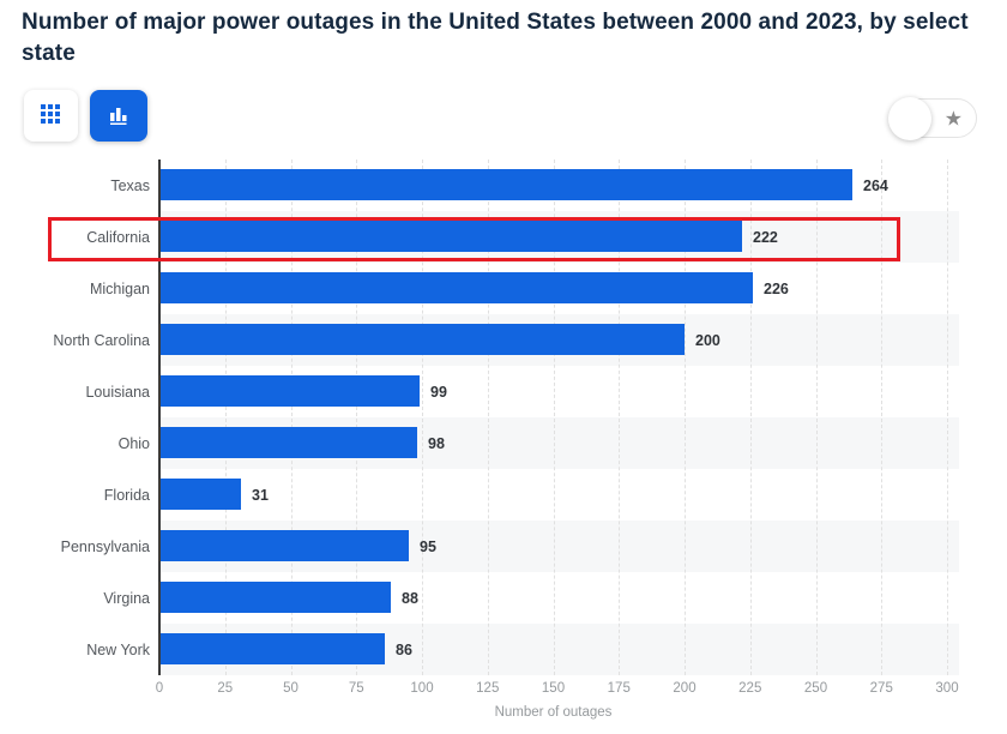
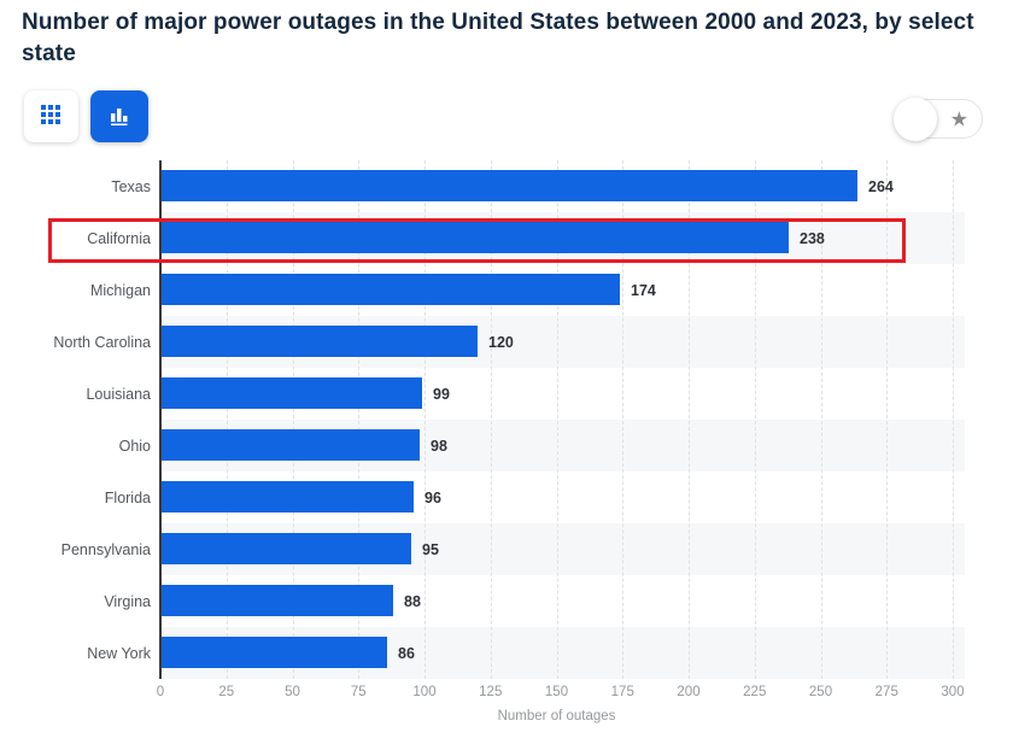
California: 222 -> 238
Michigan: 226 -> 174
North Carolina: 200 -> 120
Florida: 31 -> 96
